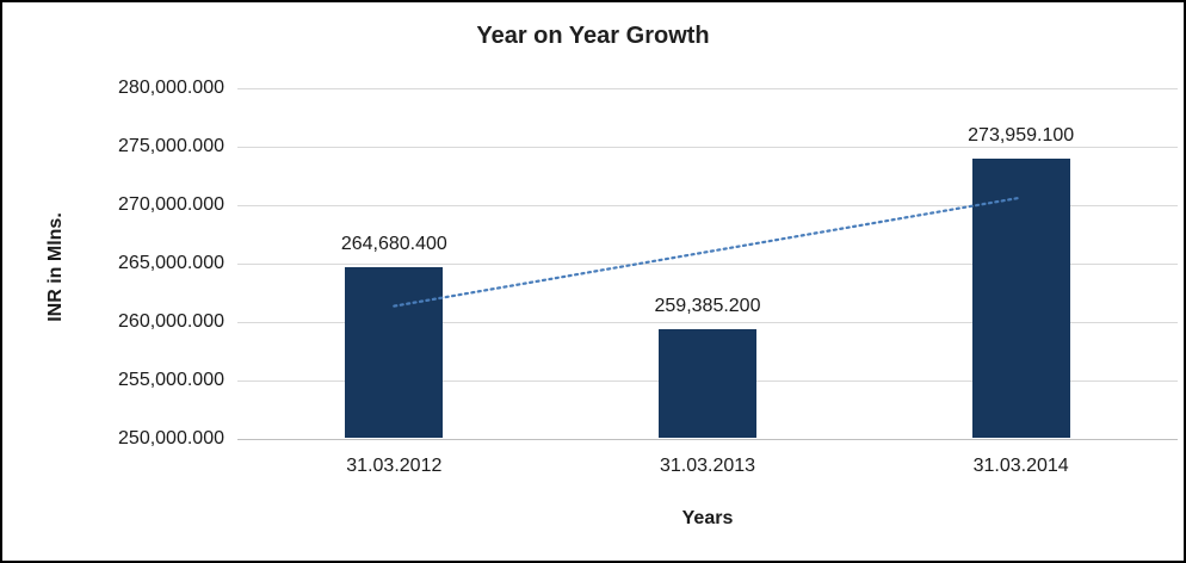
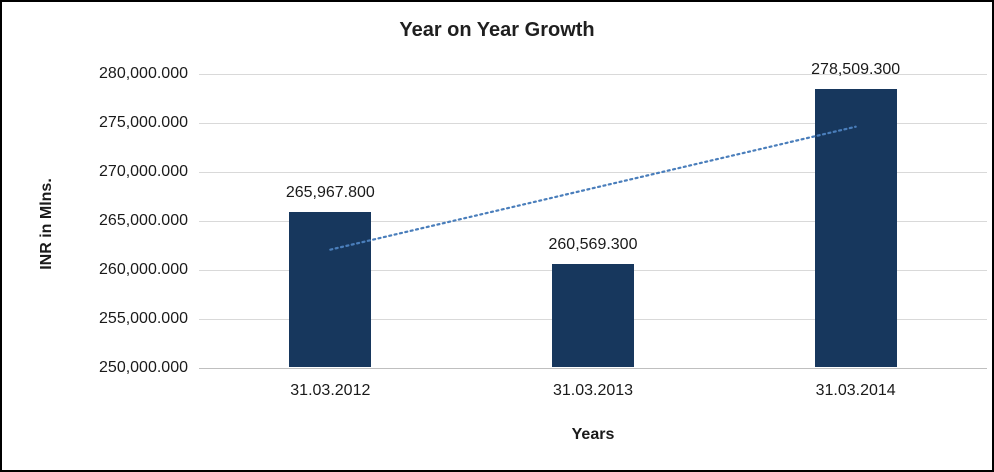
31.03.2012: 264,680.400 -> 265,967.800
31.03.2013: 259,385.200 -> 260,569.300
31.03.2014: 273,959.100 -> 278,509.300
